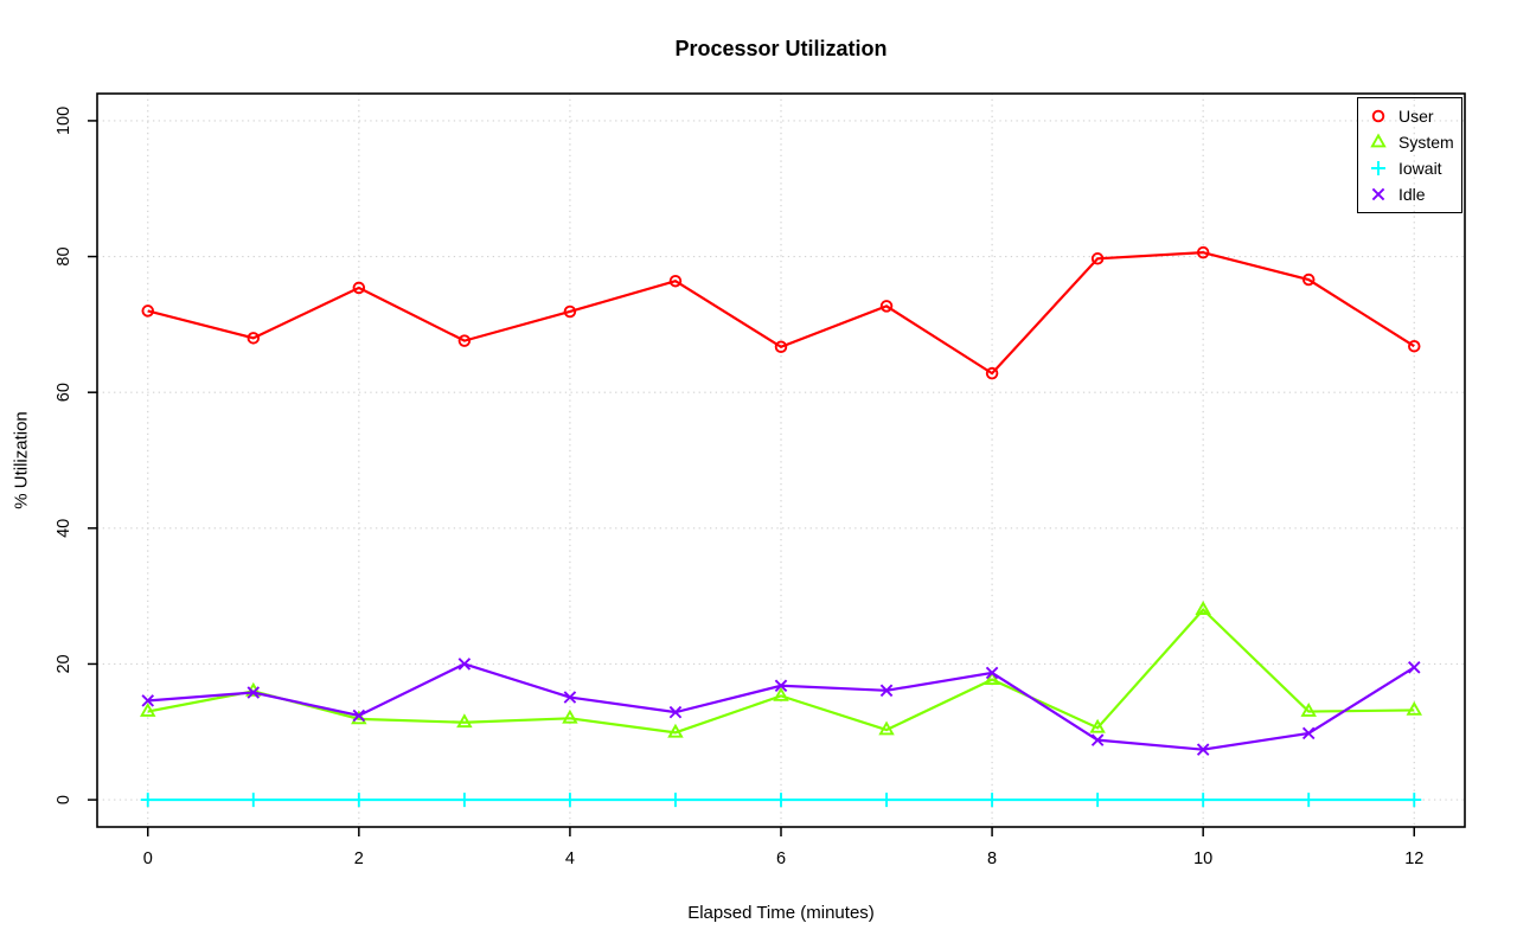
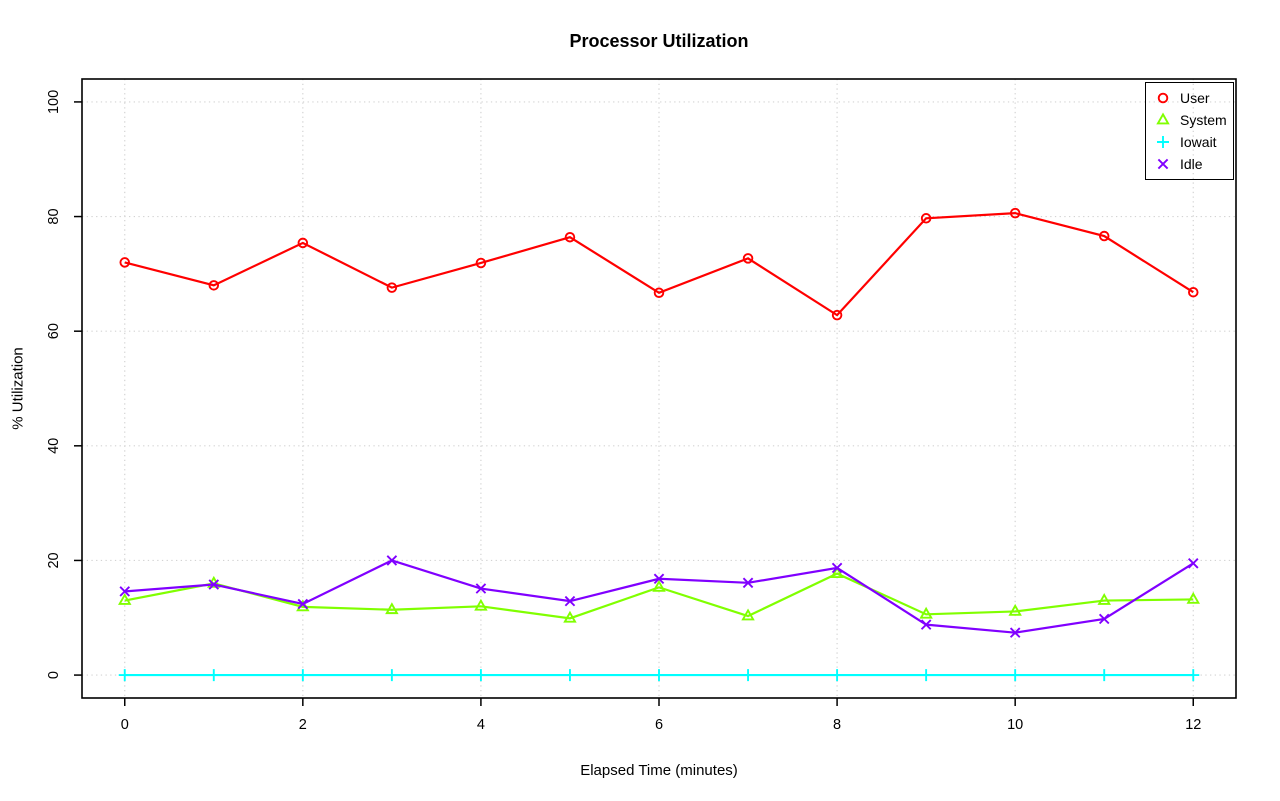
System/10: 28 -> 11
